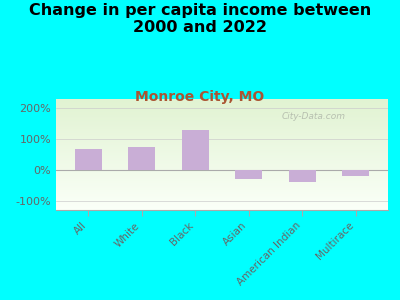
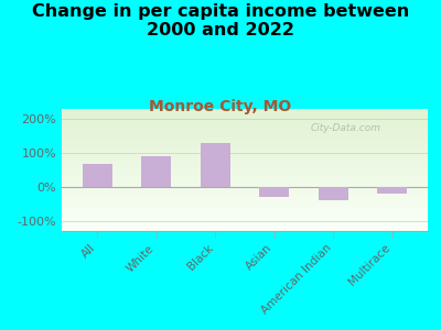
White: 73% -> 90%
